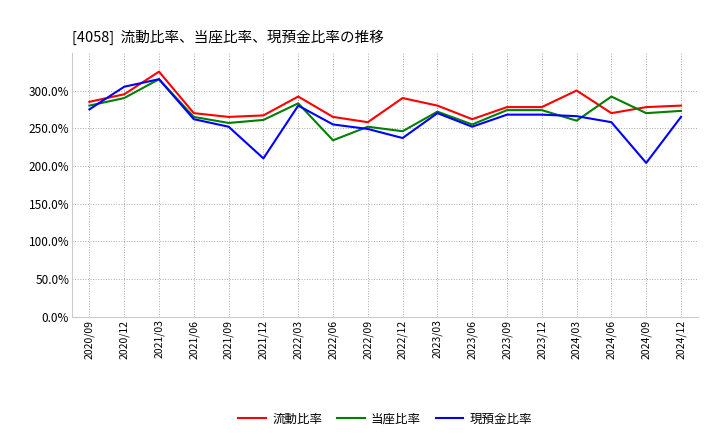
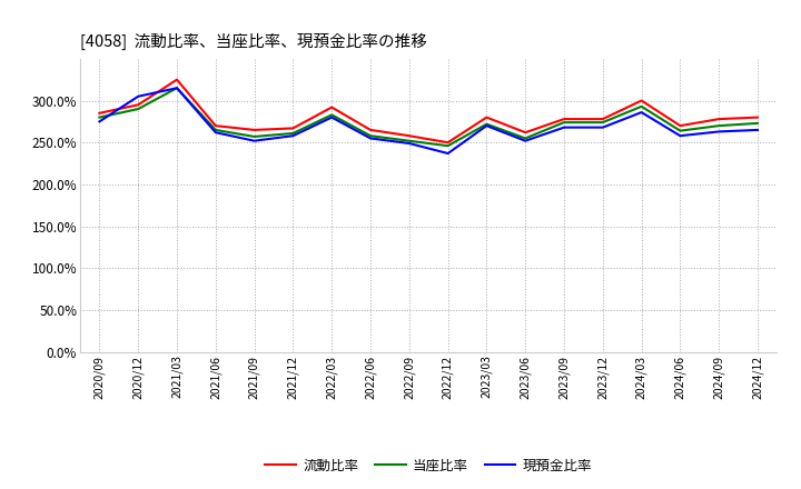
現預金比率/2021/12: 210% -> 258%
当座比率/2022/06: 234% -> 258%
流動比率/2022/12: 290% -> 250%
当座比率/2024/03: 260% -> 293%
現預金比率/2024/03: 266% -> 286%
当座比率/2024/06: 292% -> 264%
現預金比率/2024/09: 204% -> 263%
